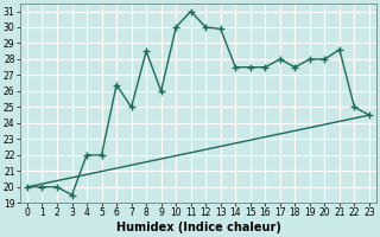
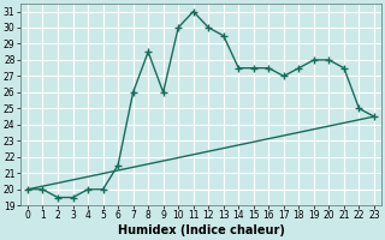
2: 20.0 -> 19.5
4: 22.0 -> 20.0
5: 22.0 -> 20.0
6: 26.4 -> 21.5
7: 25.0 -> 26.0
13: 29.9 -> 29.5
17: 28.0 -> 27.0
21: 28.6 -> 27.5
